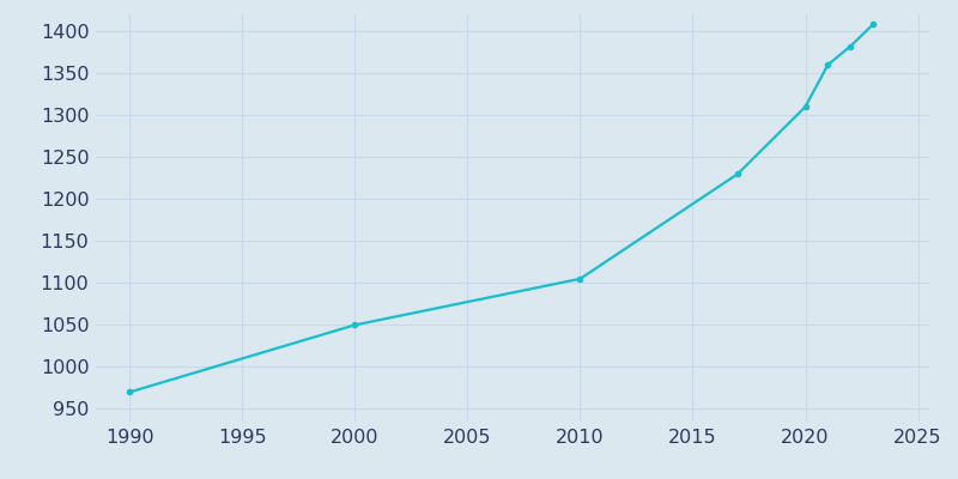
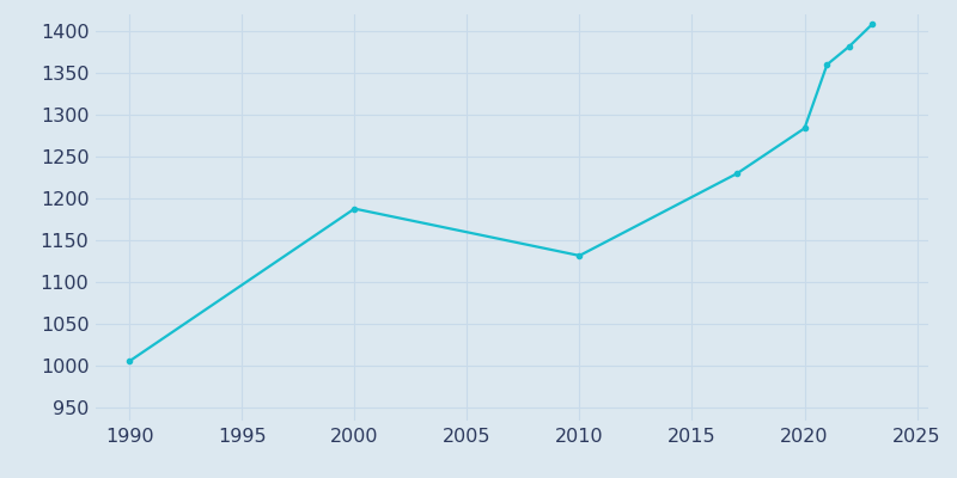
1990: 970 -> 1006
2000: 1050 -> 1188
2010: 1105 -> 1132
2020: 1310 -> 1284
